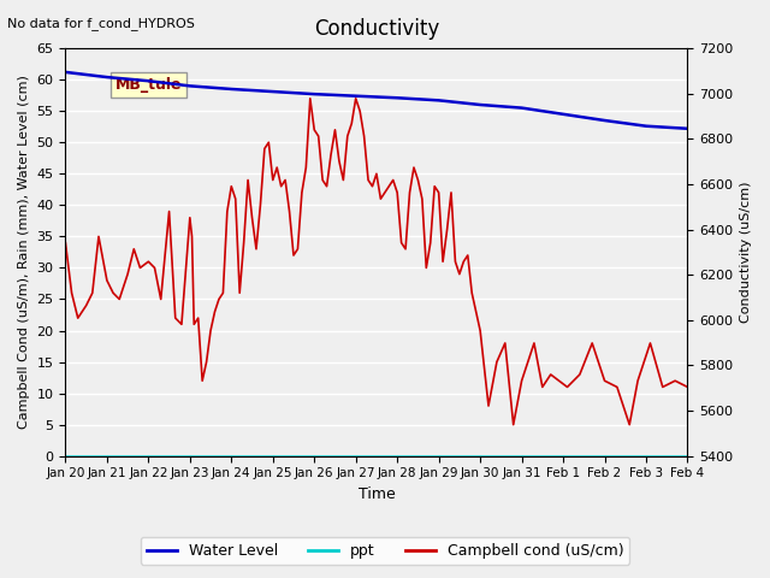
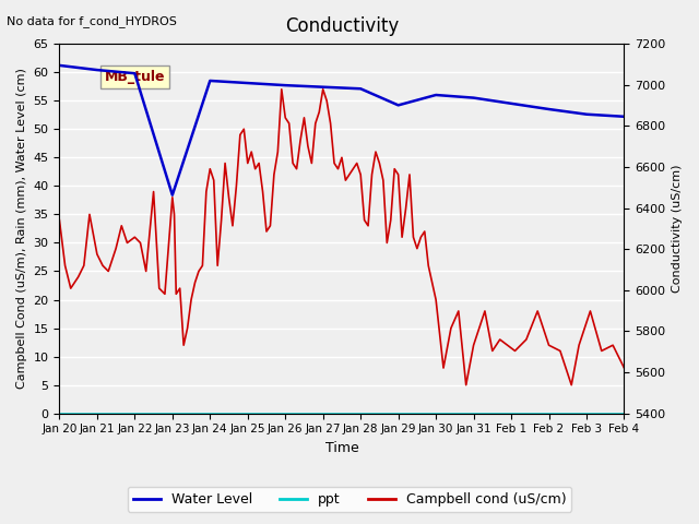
Water Level/Jan 23: 59.0 -> 38.4
Water Level/Jan 29: 56.7 -> 54.2
Campbell cond (uS/cm)/Feb 4: 11 -> 8
